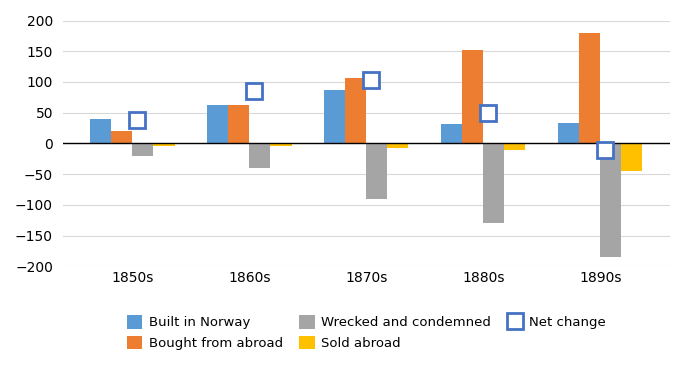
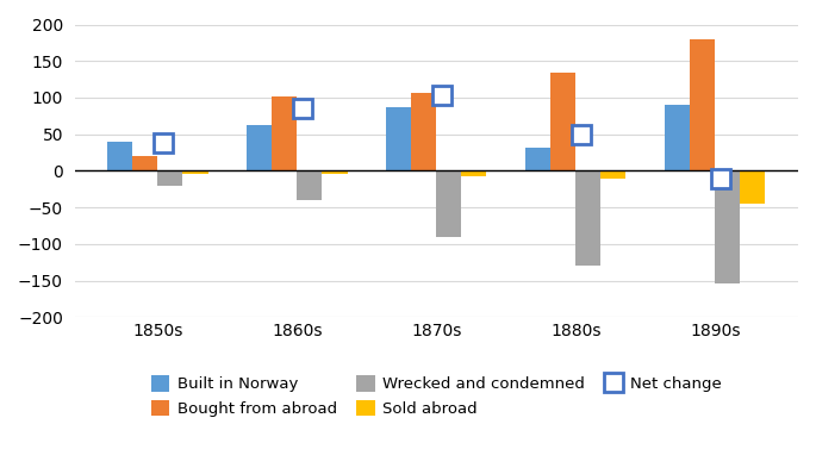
Bought from abroad/1860s: 63 -> 102
Bought from abroad/1880s: 152 -> 134
Built in Norway/1890s: 33 -> 90
Wrecked and condemned/1890s: -185 -> -154
